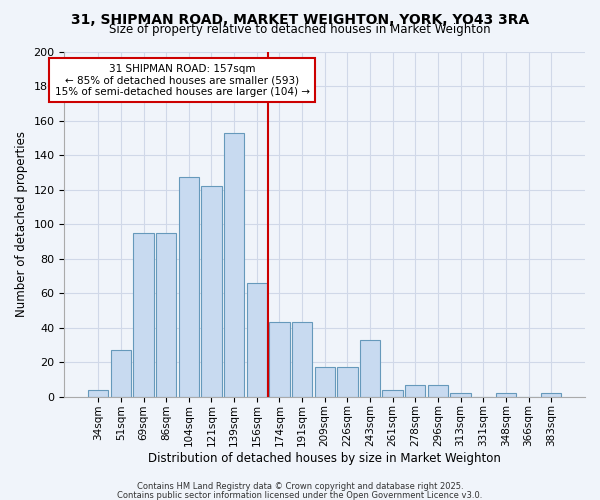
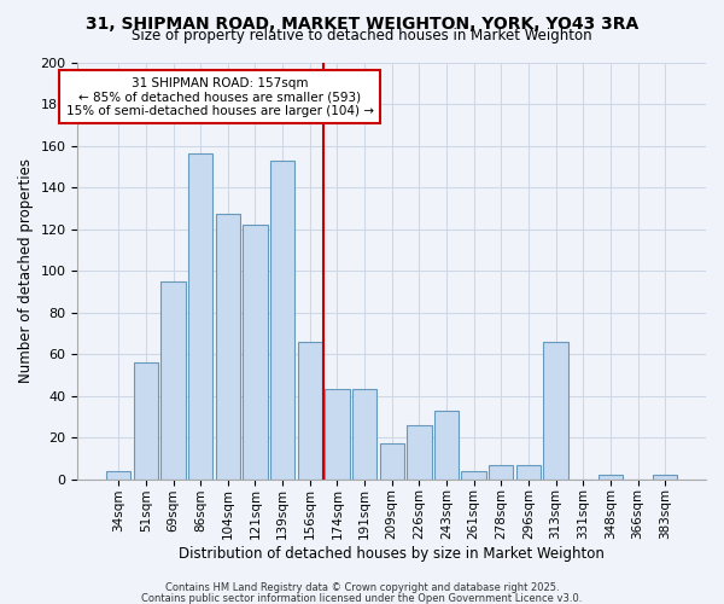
51sqm: 27 -> 56
86sqm: 95 -> 156
226sqm: 17 -> 26
313sqm: 2 -> 66
